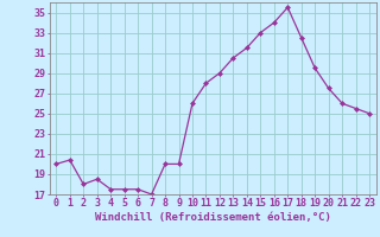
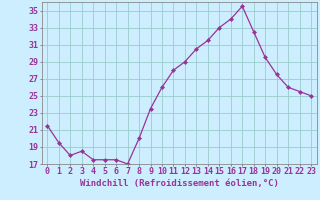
0: 20.0 -> 21.5
1: 20.4 -> 19.5
9: 20.0 -> 23.5
